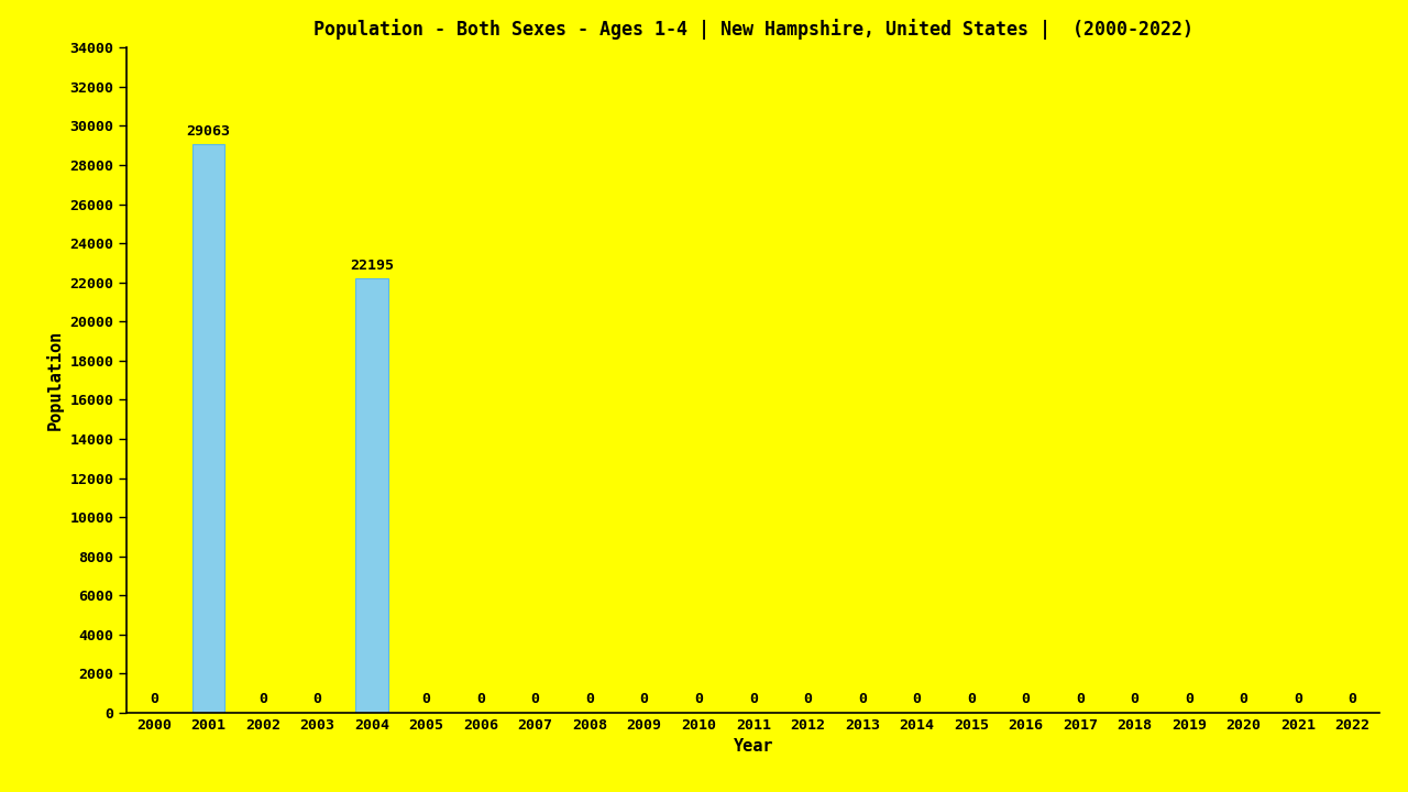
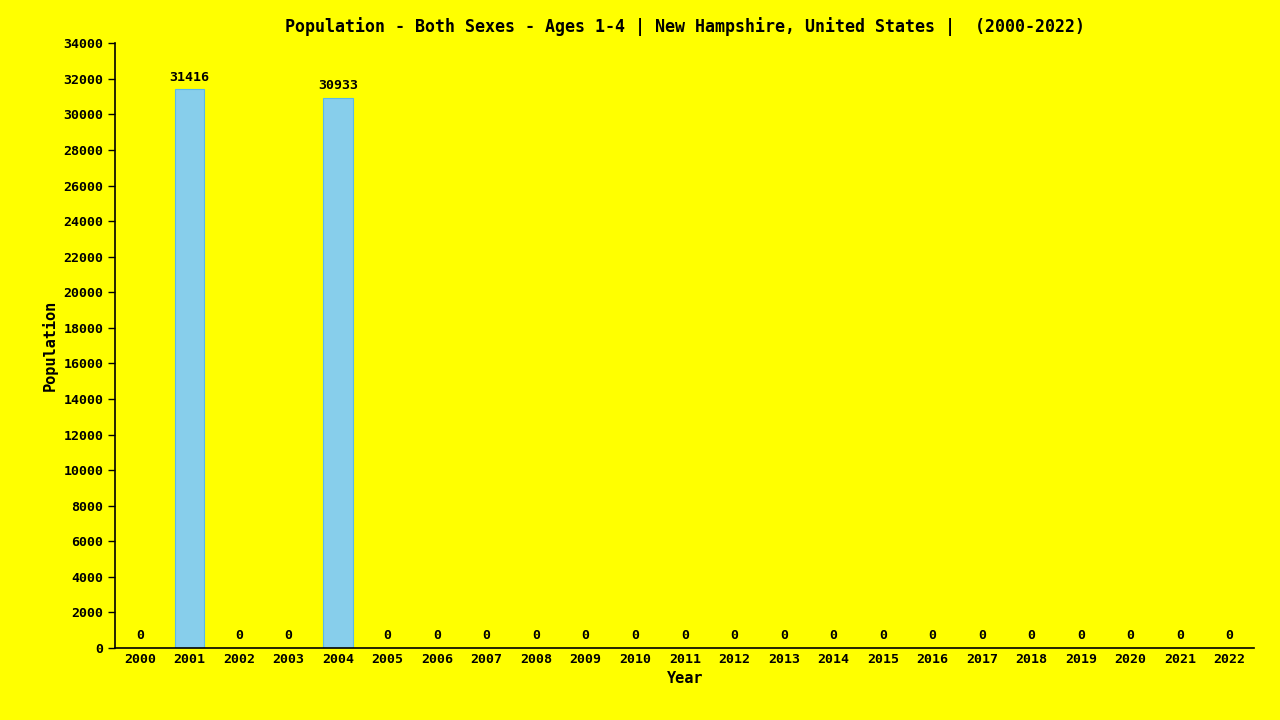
2001: 29063 -> 31416
2004: 22195 -> 30933
